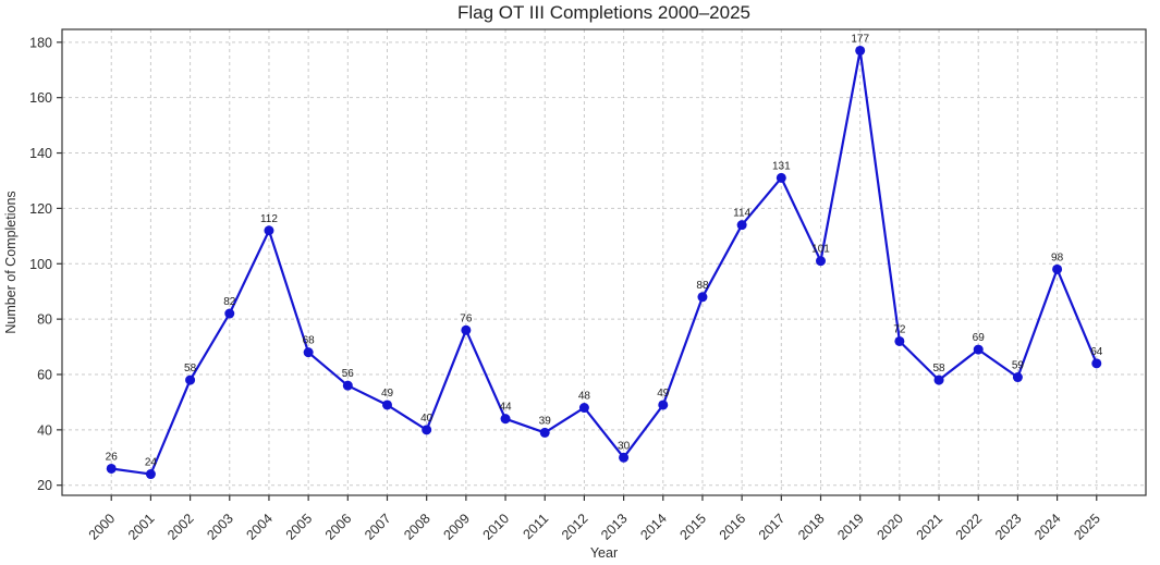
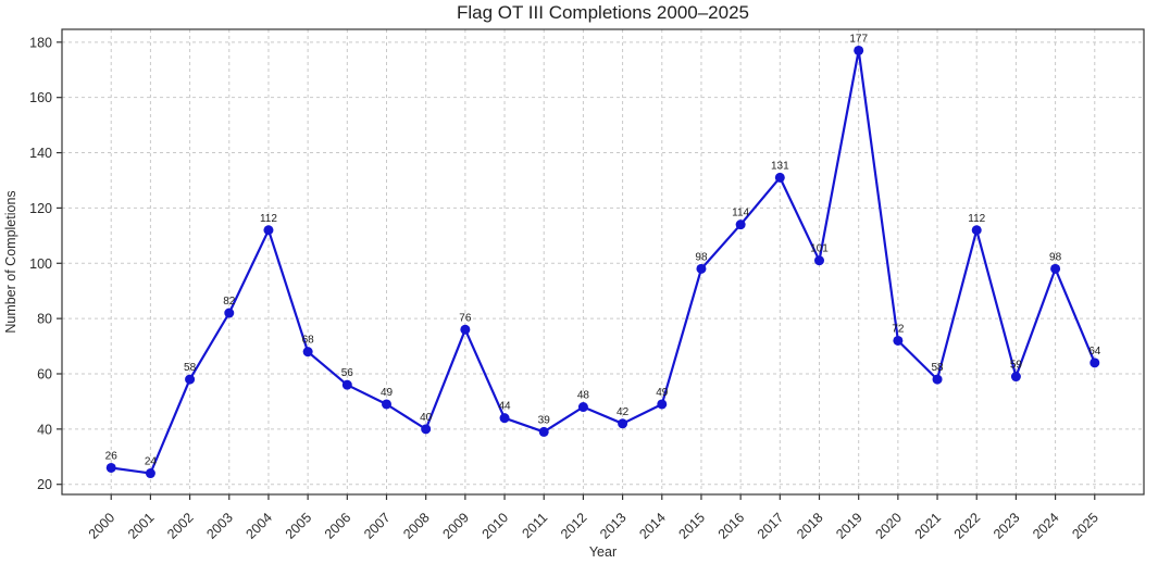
2013: 30 -> 42
2015: 88 -> 98
2022: 69 -> 112
